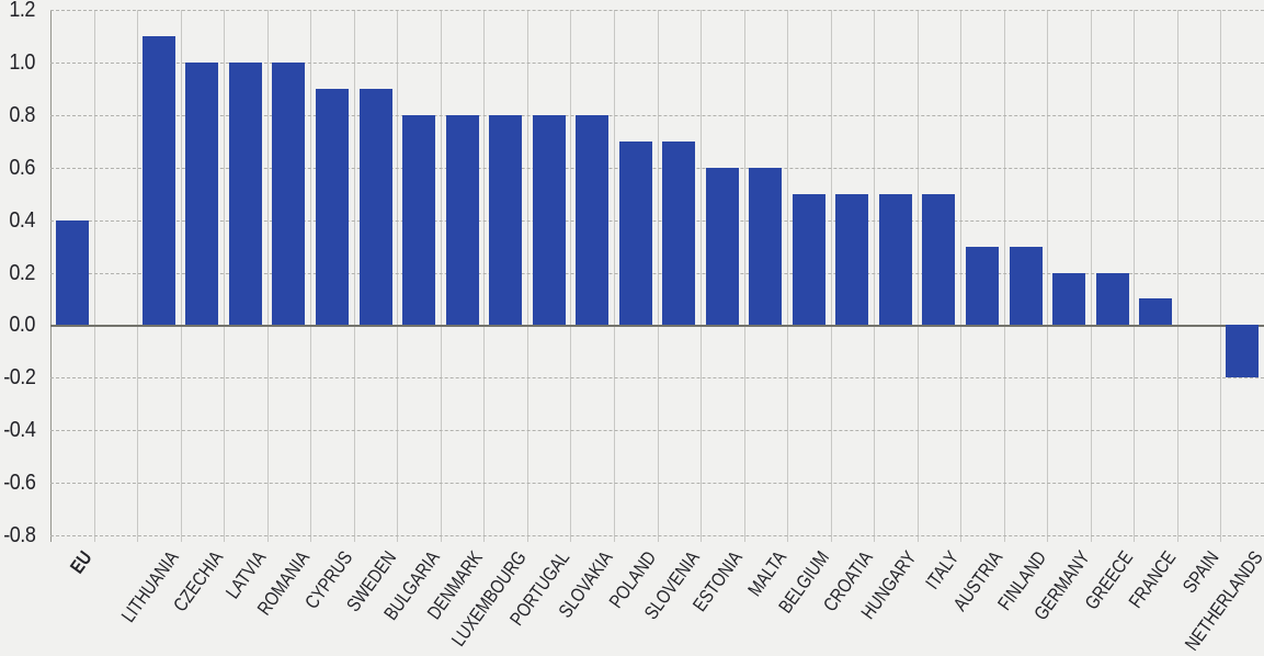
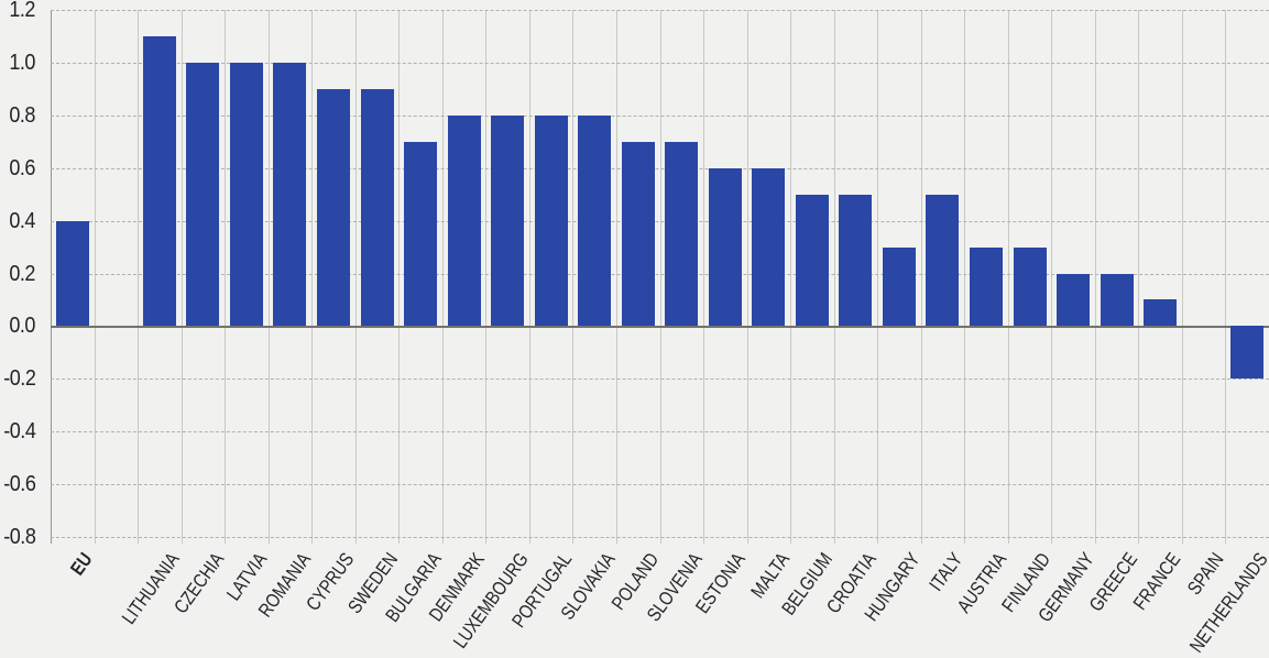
BULGARIA: 0.8 -> 0.7
HUNGARY: 0.5 -> 0.3
